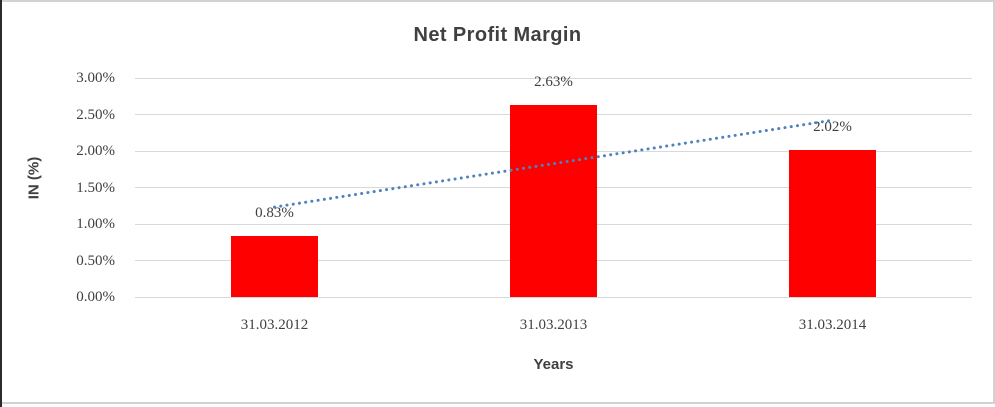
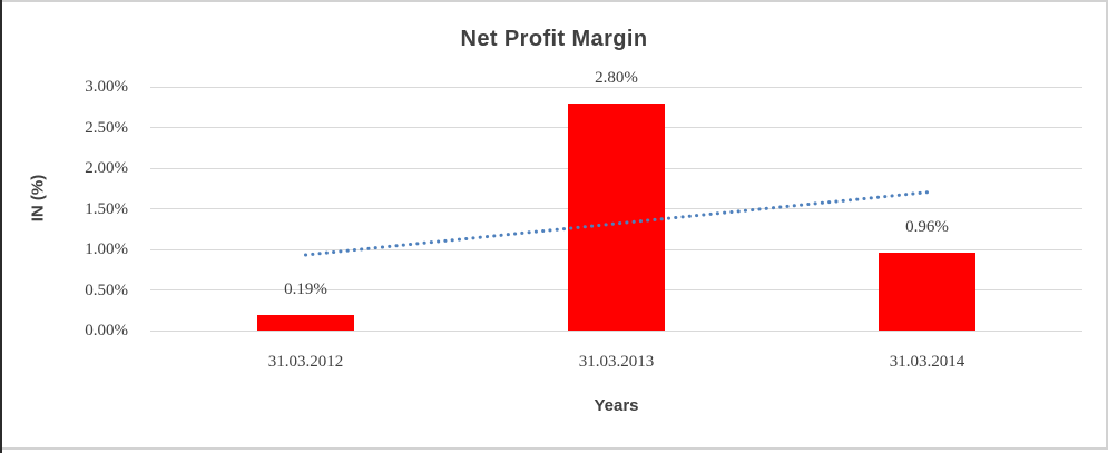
31.03.2012: 0.83% -> 0.19%
31.03.2013: 2.63% -> 2.80%
31.03.2014: 2.02% -> 0.96%
